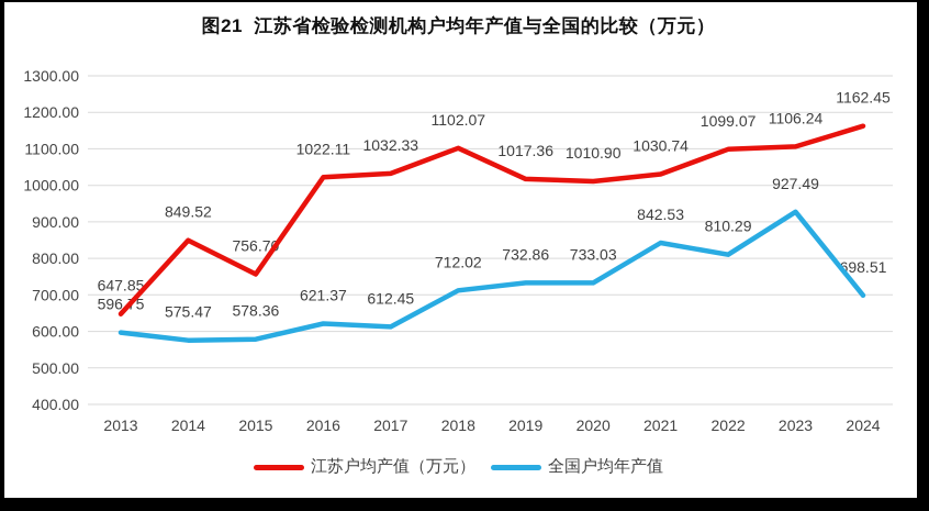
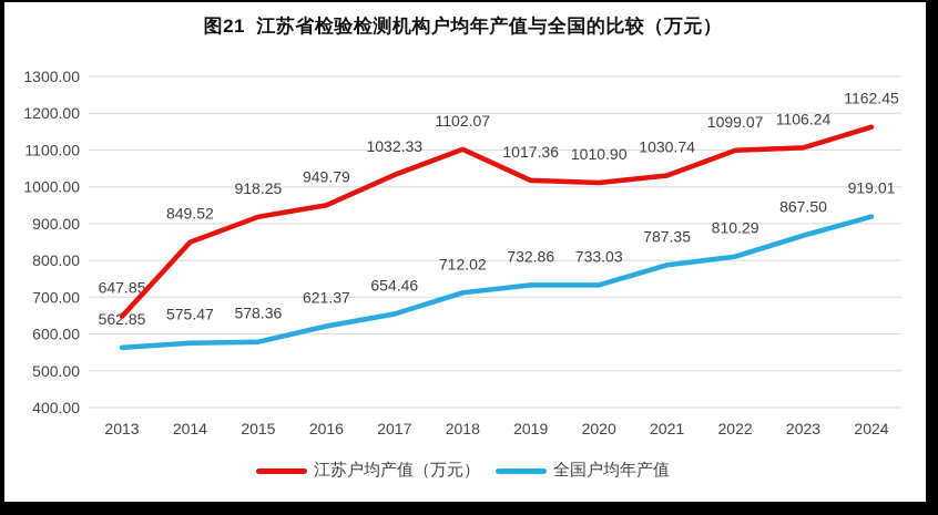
全国户均年产值/2013: 596.75 -> 562.85
江苏户均产值（万元）/2015: 756.70 -> 918.25
江苏户均产值（万元）/2016: 1022.11 -> 949.79
全国户均年产值/2017: 612.45 -> 654.46
全国户均年产值/2021: 842.53 -> 787.35
全国户均年产值/2023: 927.49 -> 867.50
全国户均年产值/2024: 698.51 -> 919.01
